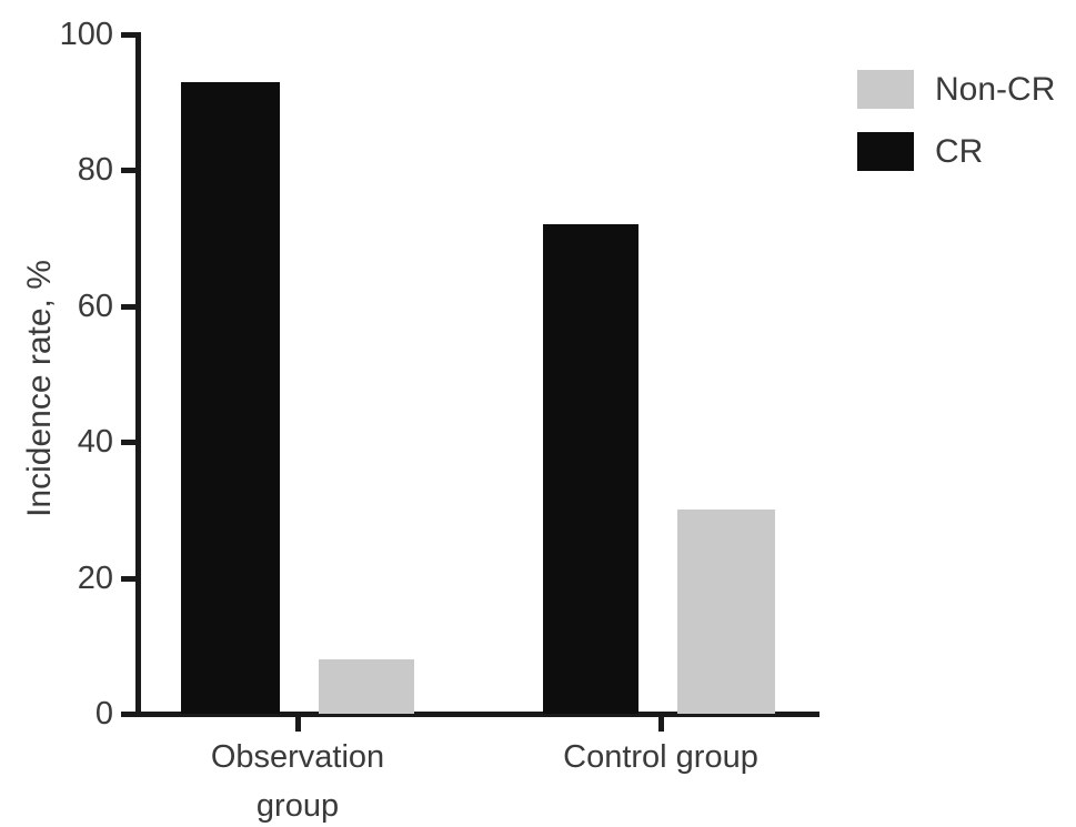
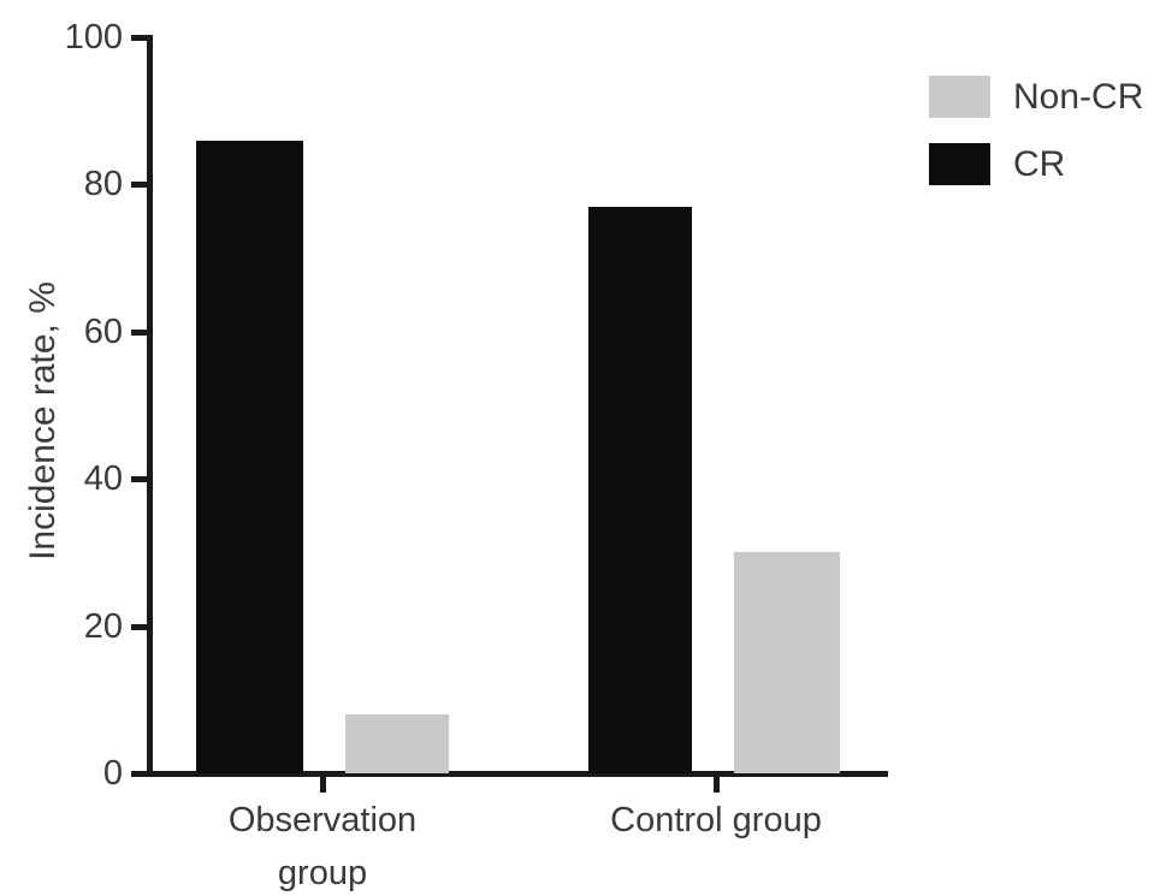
CR/Observation group: 93 -> 86
CR/Control group: 72 -> 77
